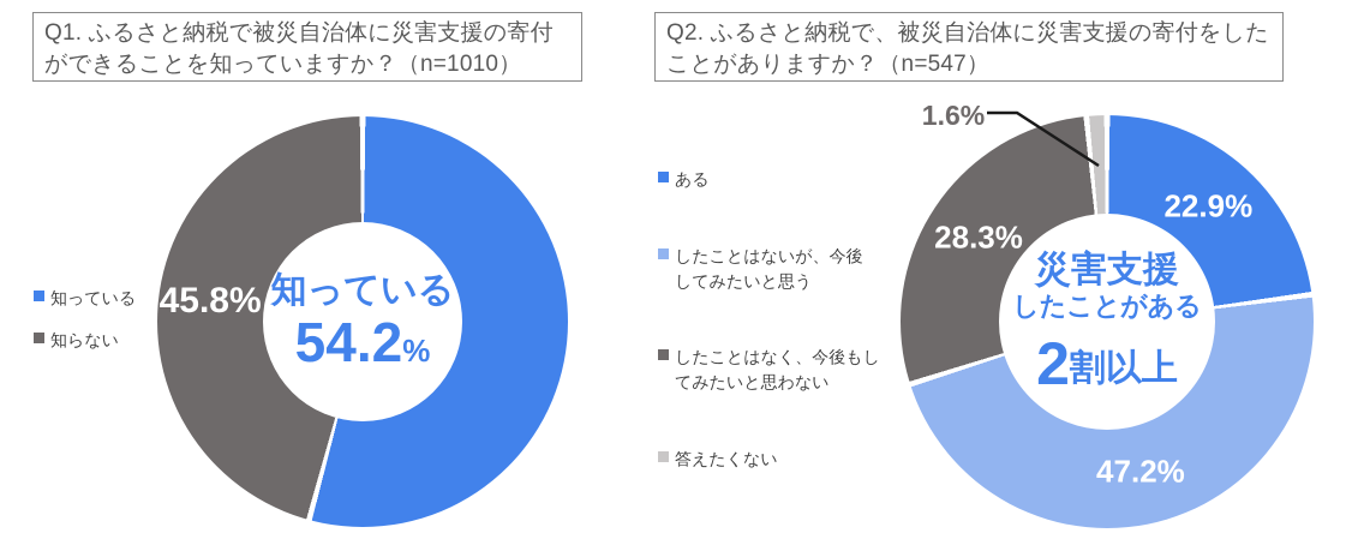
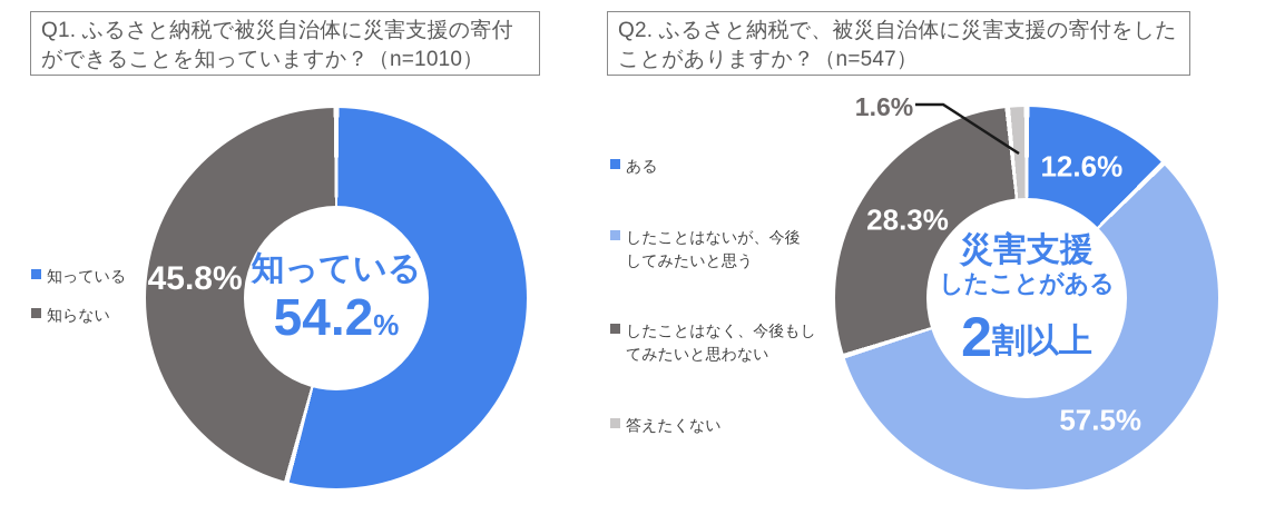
Q2. ふるさと納税で、被災自治体に災害支援の寄付をしたことがありますか？（n=547）/ある: 22.9% -> 12.6%
Q2. ふるさと納税で、被災自治体に災害支援の寄付をしたことがありますか？（n=547）/したことはないが、今後 してみたいと思う: 47.2% -> 57.5%
